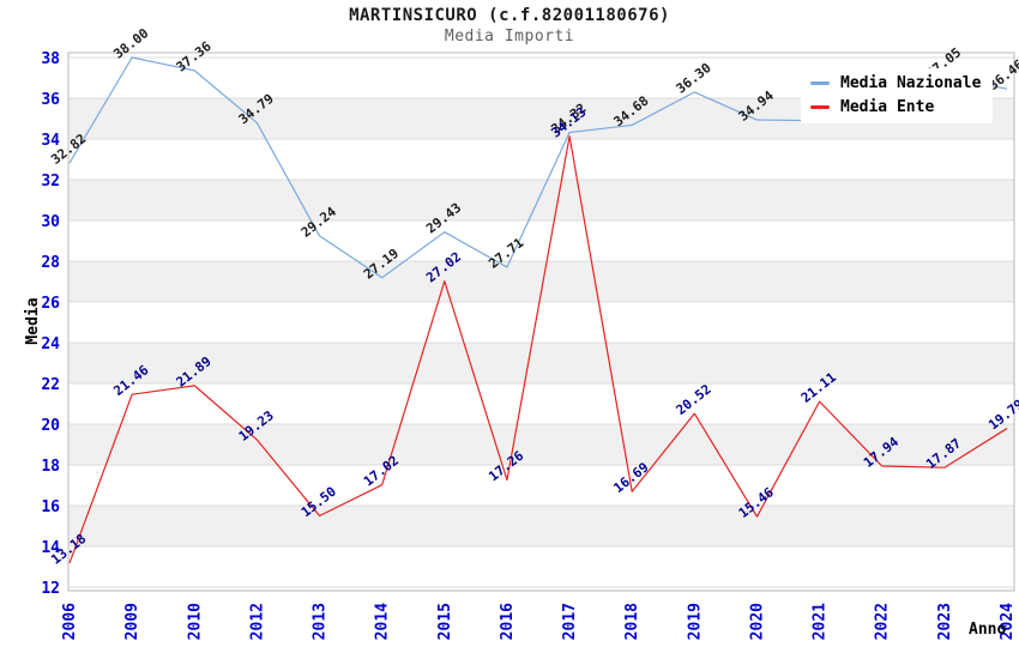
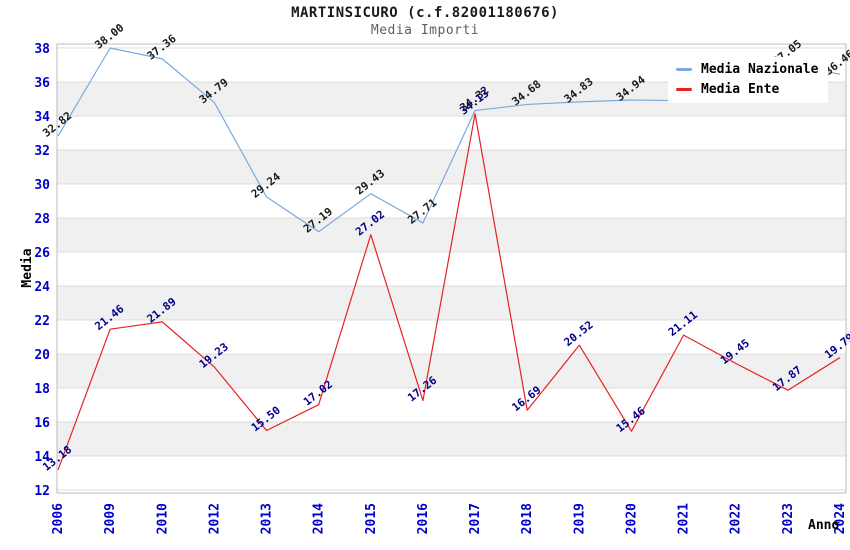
Media Nazionale/2019: 36.30 -> 34.83
Media Ente/2022: 17.94 -> 19.45
